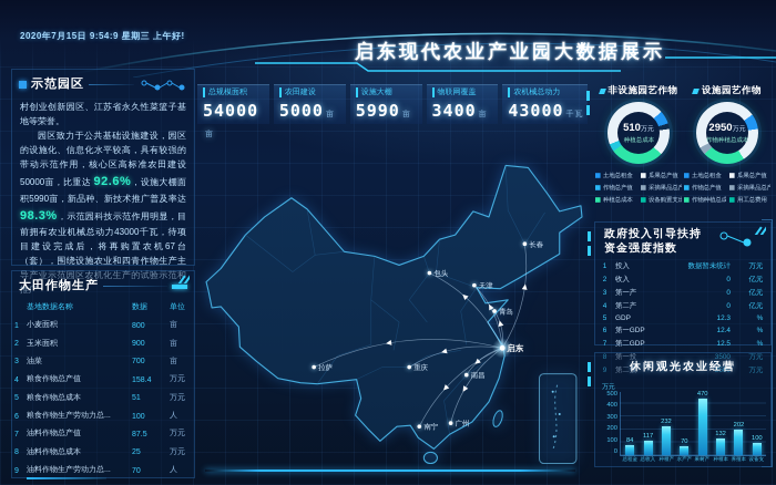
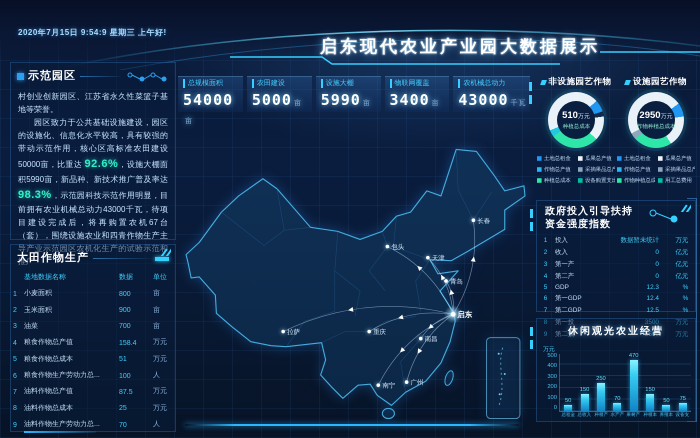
总租金: 84 -> 50
总收入: 117 -> 150
种植产: 232 -> 250
种植本: 132 -> 150
养殖本: 202 -> 50
设备支: 100 -> 75
